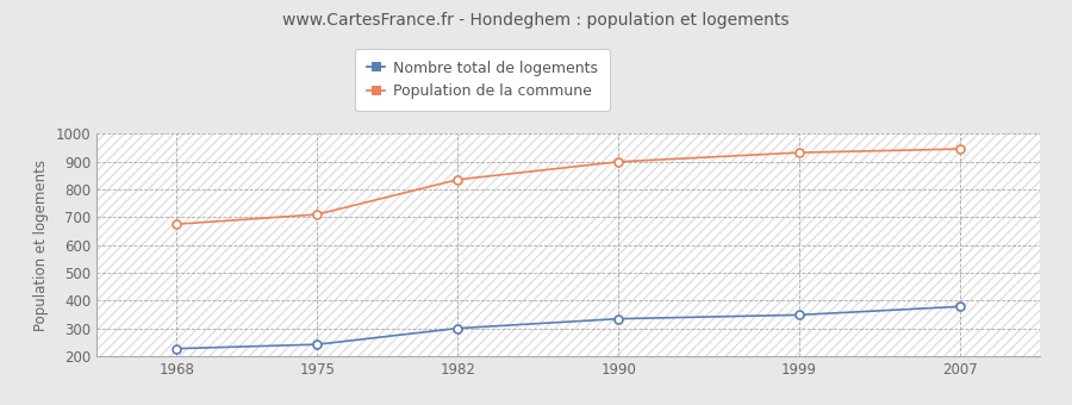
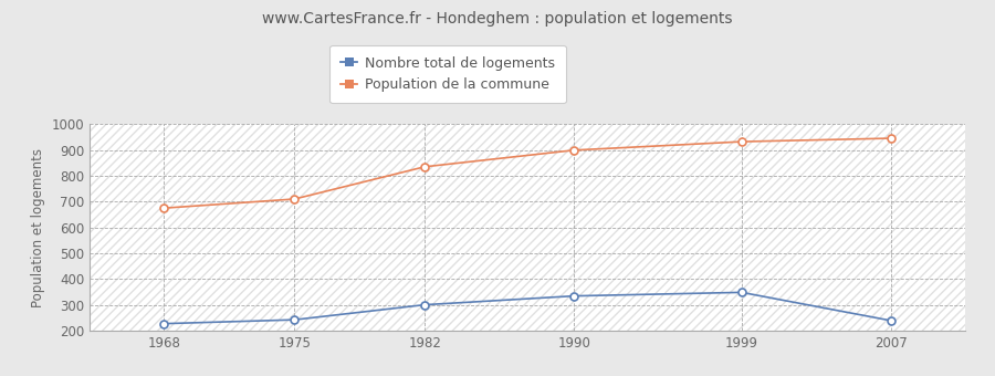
Nombre total de logements/2007: 379 -> 240
